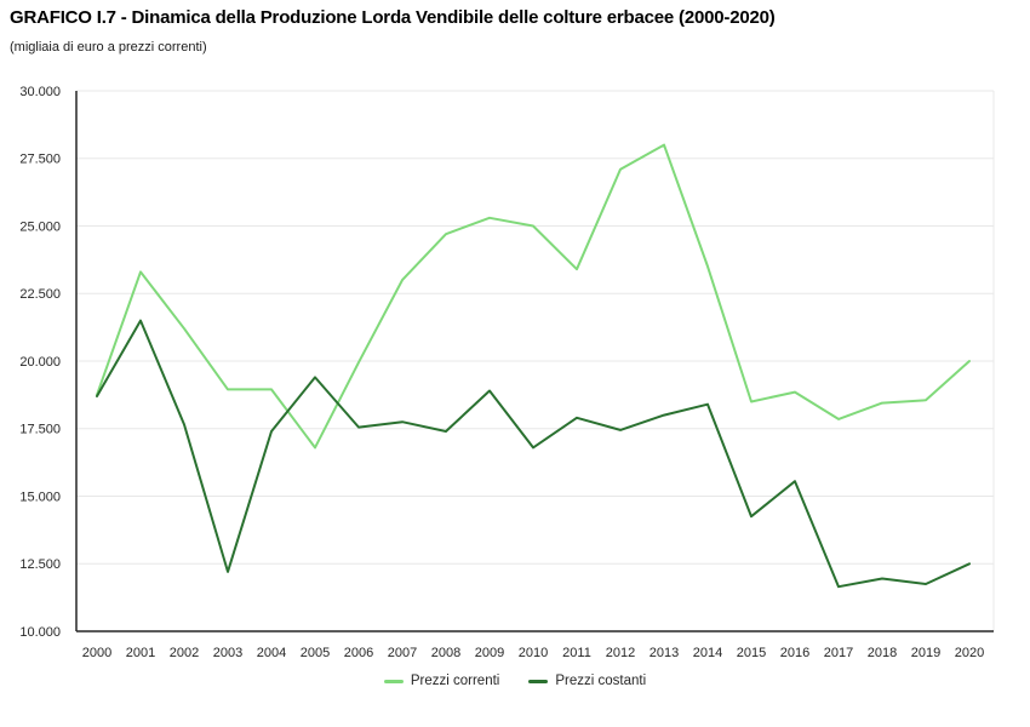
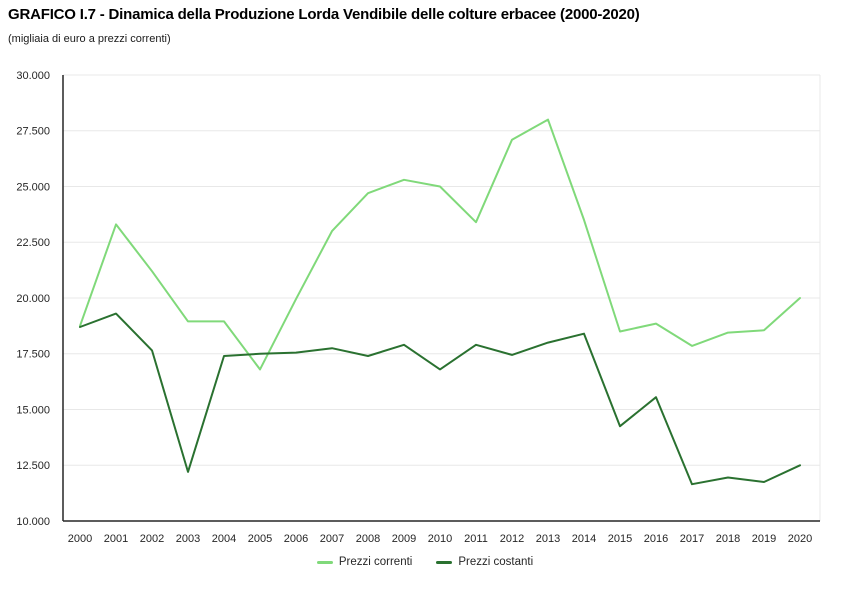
Prezzi costanti/2001: 21500 -> 19300
Prezzi costanti/2005: 19400 -> 17500
Prezzi costanti/2009: 18900 -> 17900
